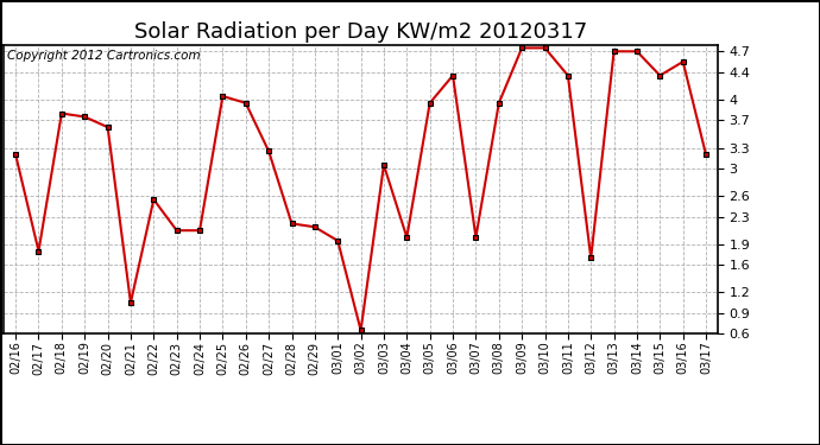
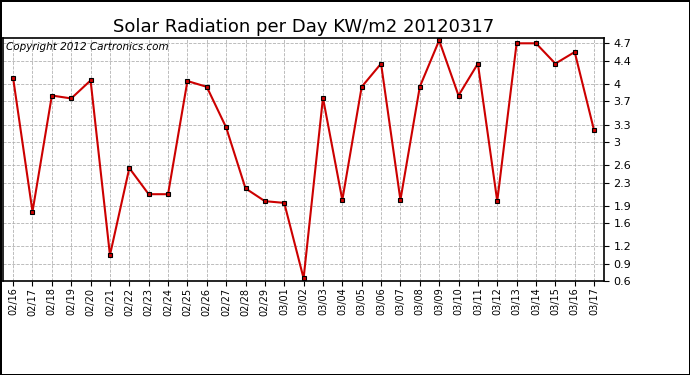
02/16: 3.20 -> 4.10
02/20: 3.60 -> 4.06
02/29: 2.15 -> 1.98
03/03: 3.05 -> 3.76
03/10: 4.75 -> 3.80
03/12: 1.70 -> 1.98
